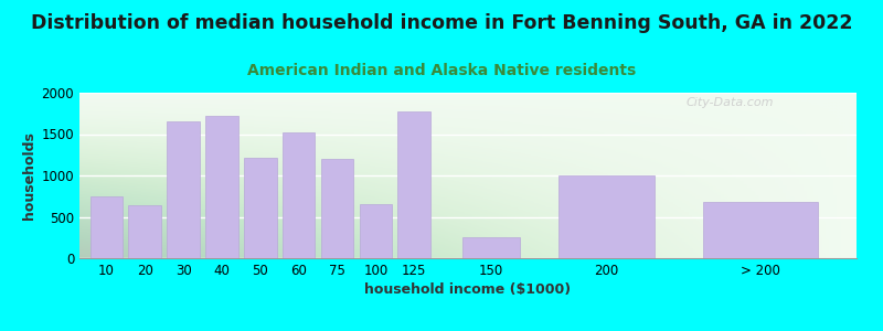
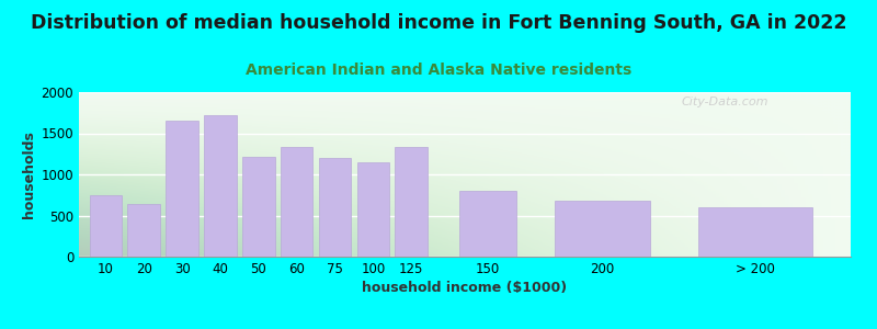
60: 1520 -> 1340
100: 660 -> 1150
125: 1780 -> 1340
150: 260 -> 800
200: 1000 -> 680
> 200: 680 -> 600
